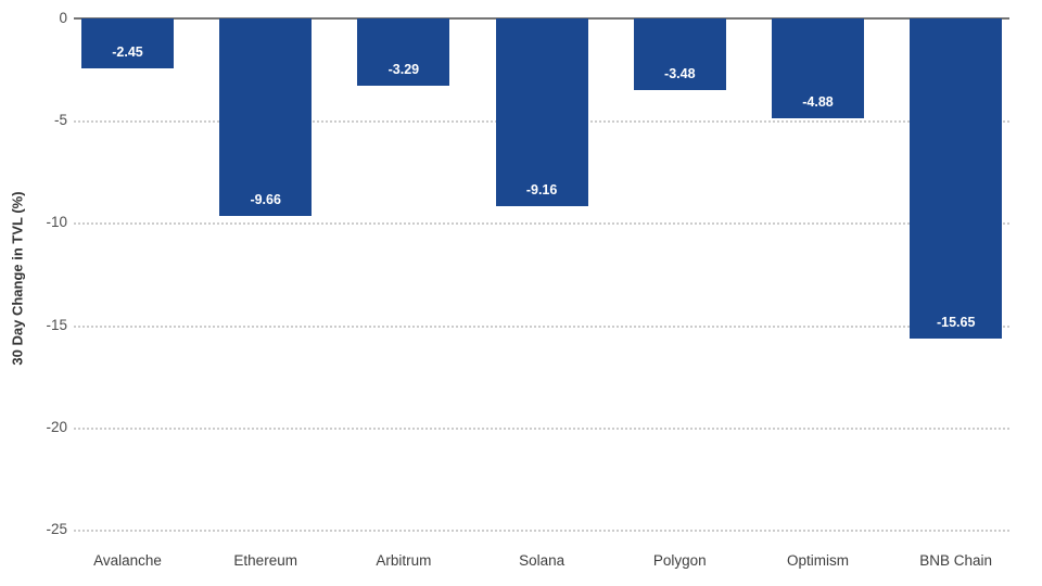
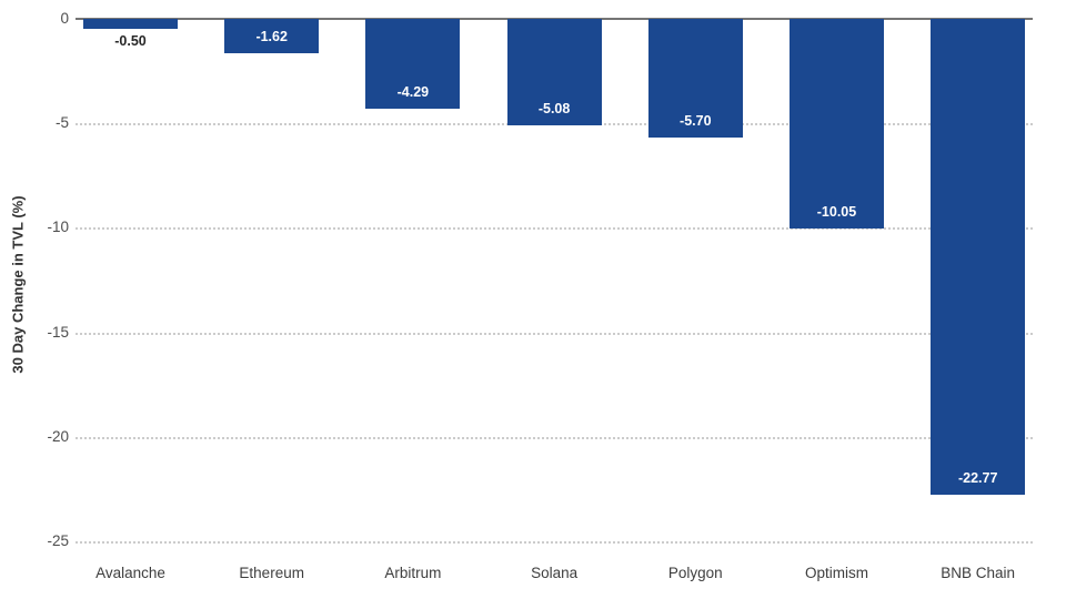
Avalanche: -2.45 -> -0.50
Ethereum: -9.66 -> -1.62
Arbitrum: -3.29 -> -4.29
Solana: -9.16 -> -5.08
Polygon: -3.48 -> -5.70
Optimism: -4.88 -> -10.05
BNB Chain: -15.65 -> -22.77
